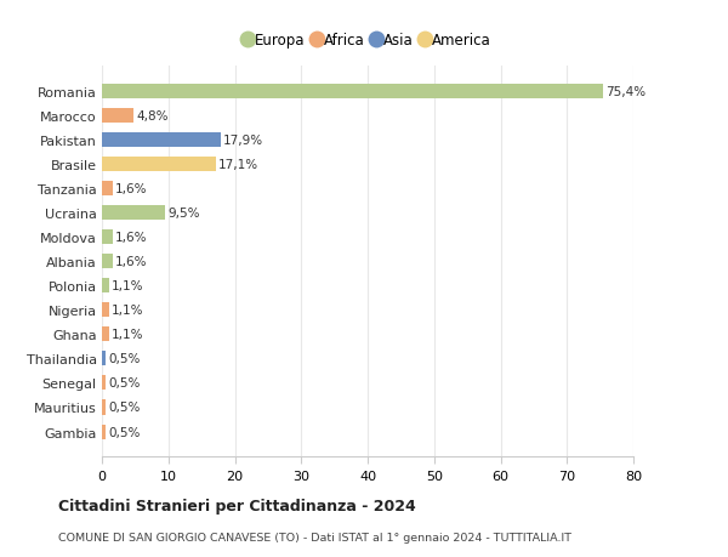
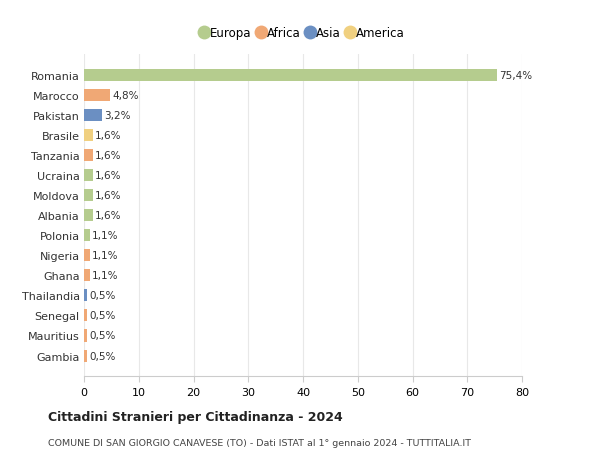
Pakistan: 17,9% -> 3,2%
Brasile: 17,1% -> 1,6%
Ucraina: 9,5% -> 1,6%
